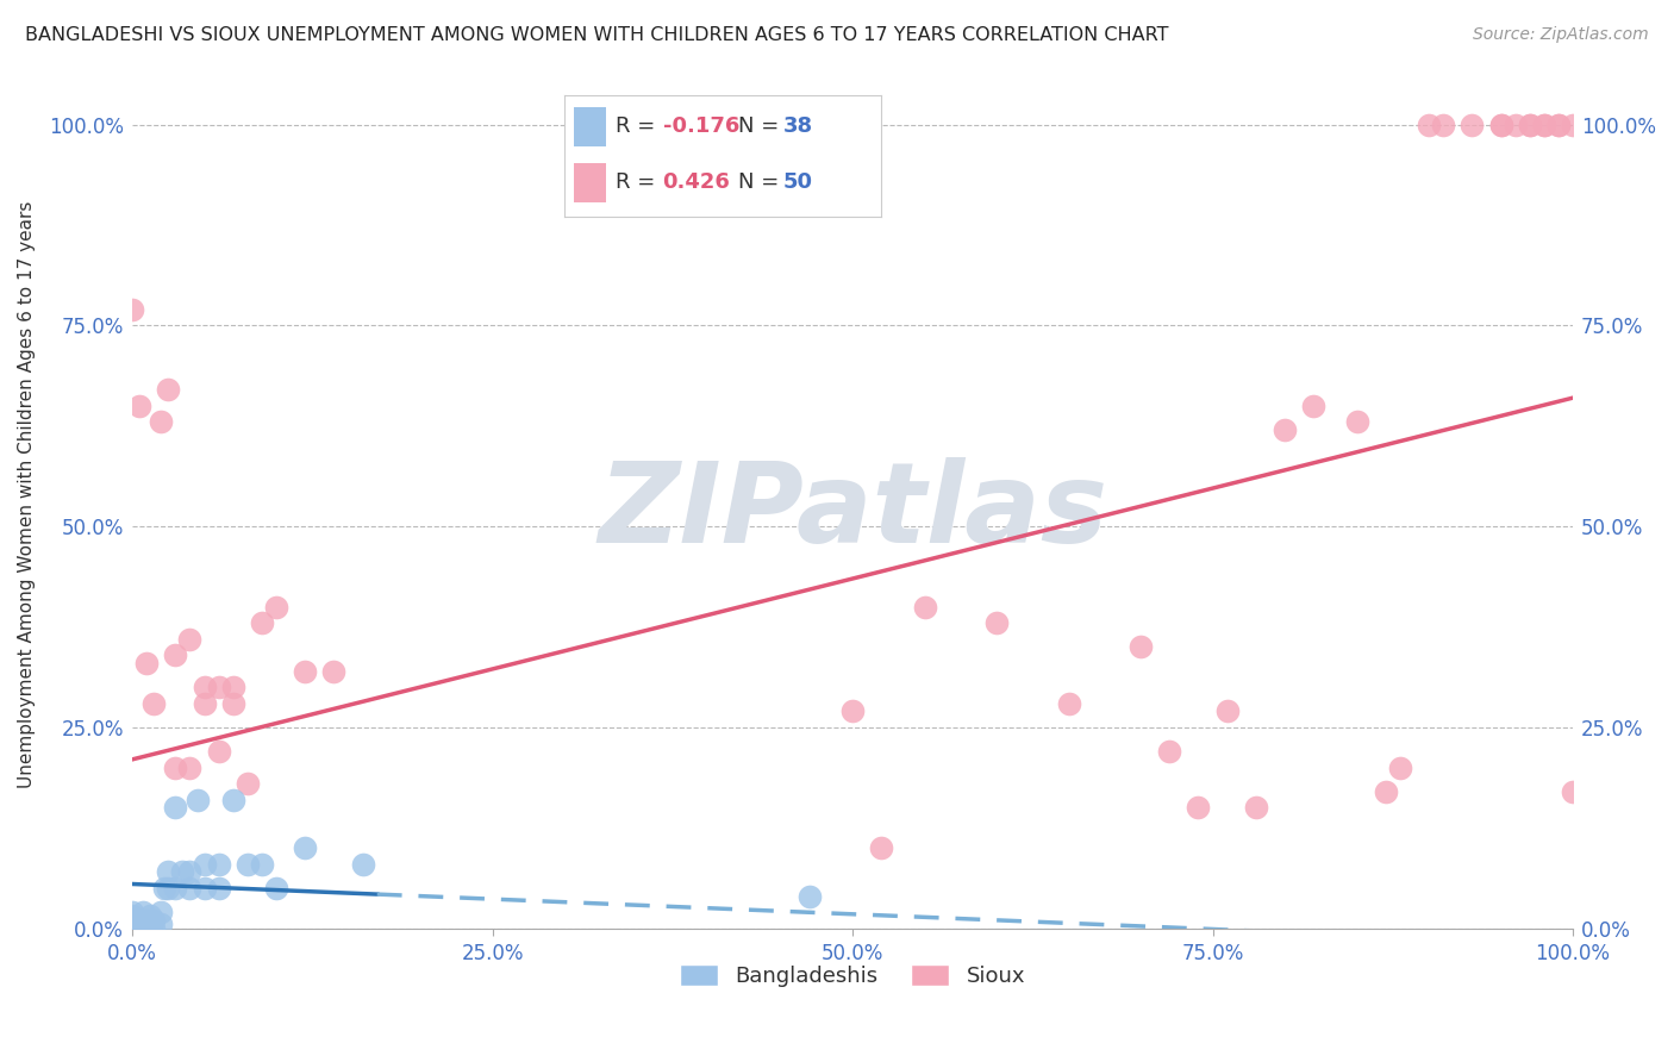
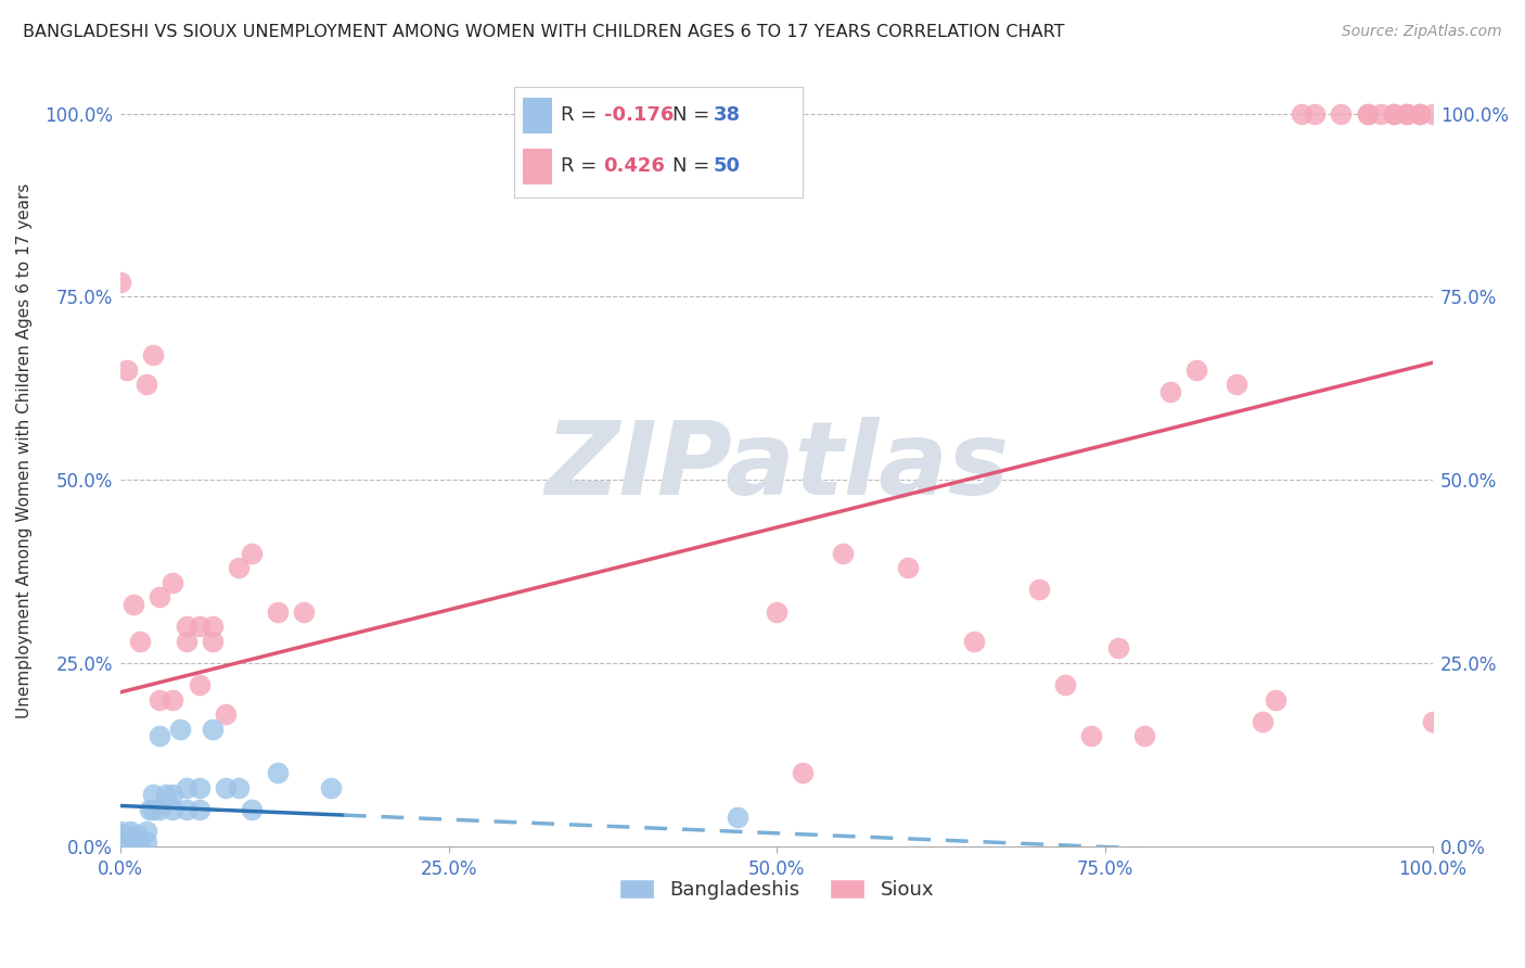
Sioux/50.0%: 27% -> 32%
